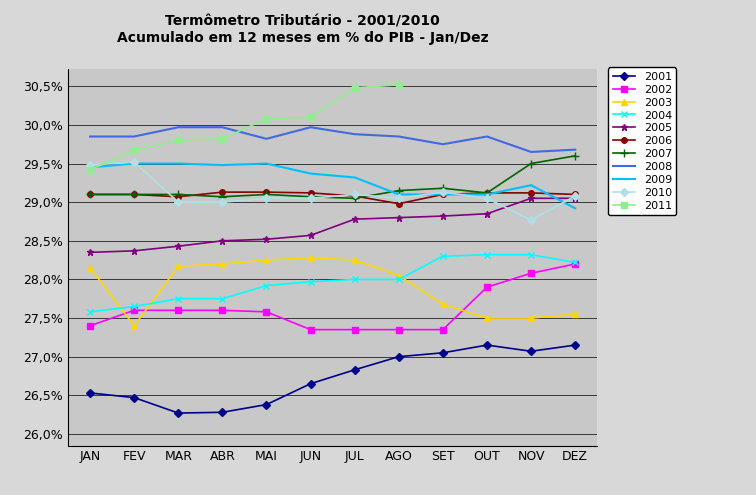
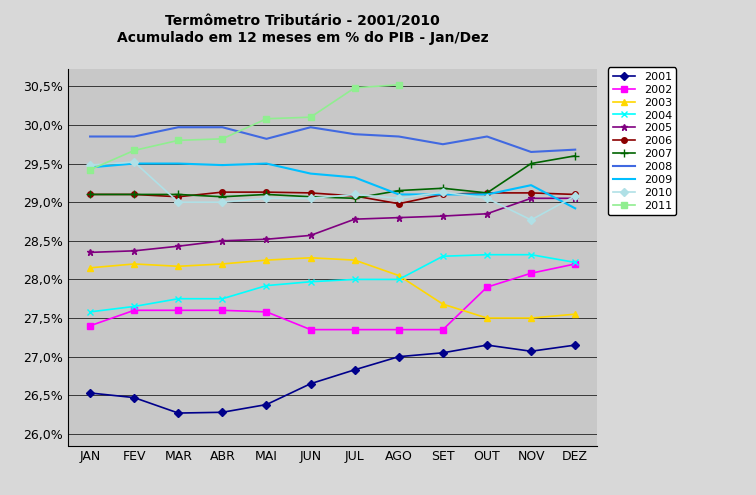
2003/FEV: 27,40% -> 28,20%
